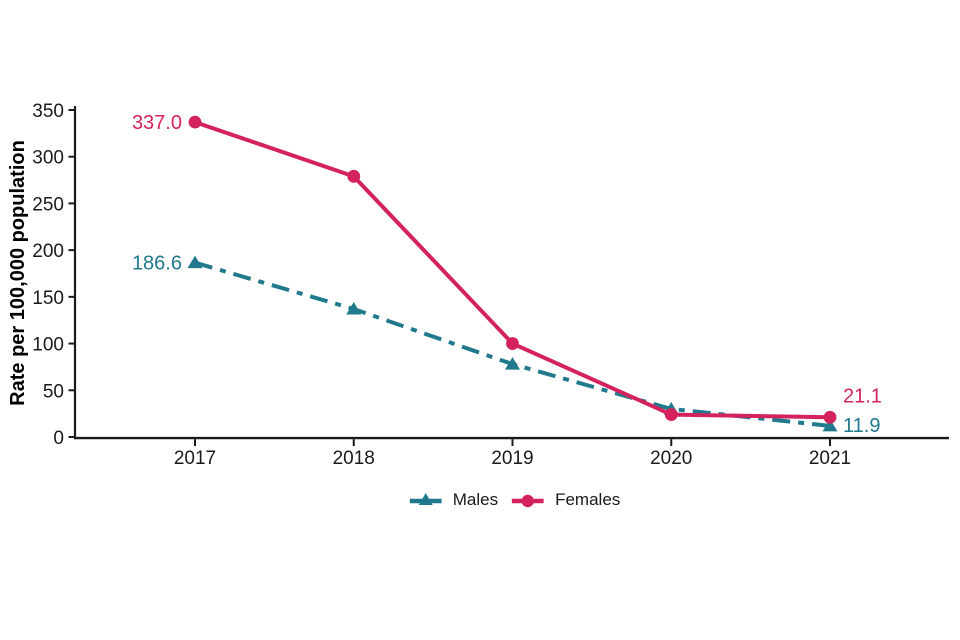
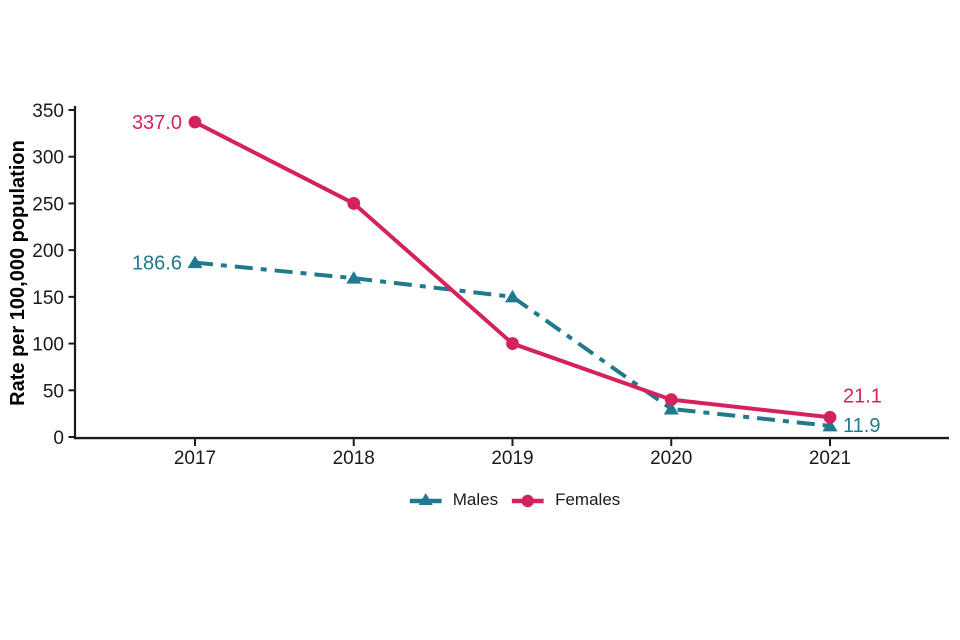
Males/2018: 140 -> 170
Females/2018: 280 -> 250
Males/2019: 80 -> 150
Females/2020: 20 -> 40
